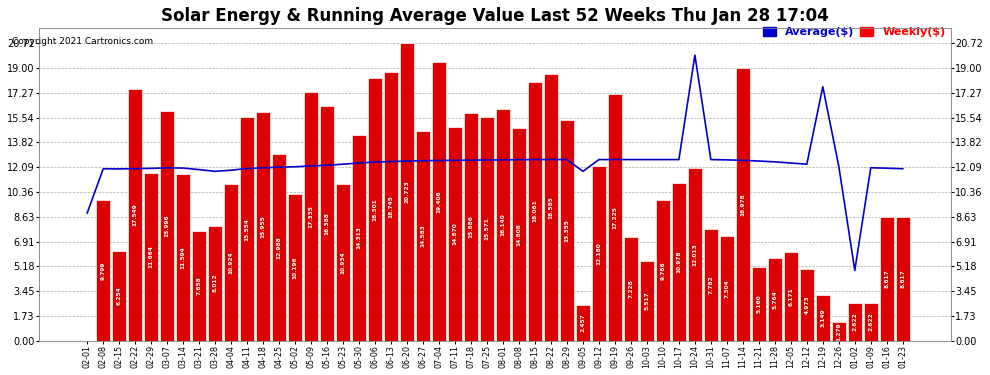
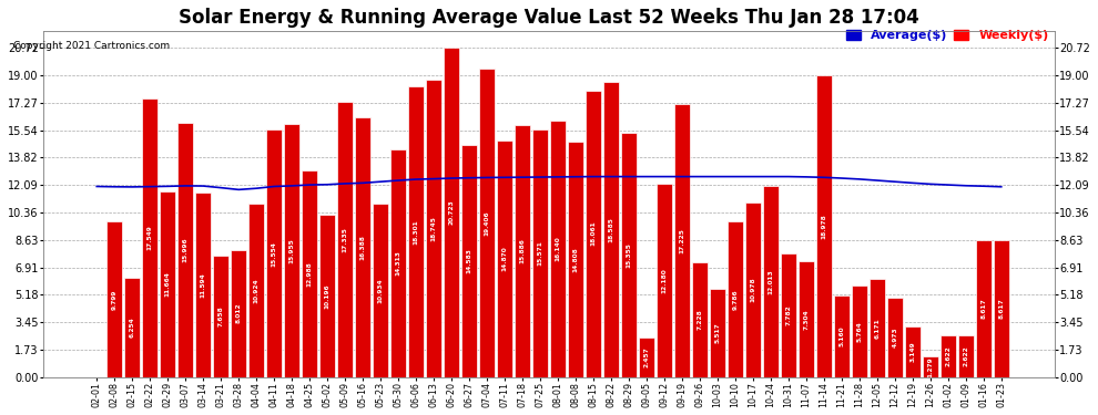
Average($)/02-01: 8.9 -> 12.0
Average($)/09-05: 11.8 -> 12.6
Average($)/10-24: 19.9 -> 12.6
Average($)/12-19: 17.7 -> 12.2
Average($)/01-02: 4.9 -> 12.1
